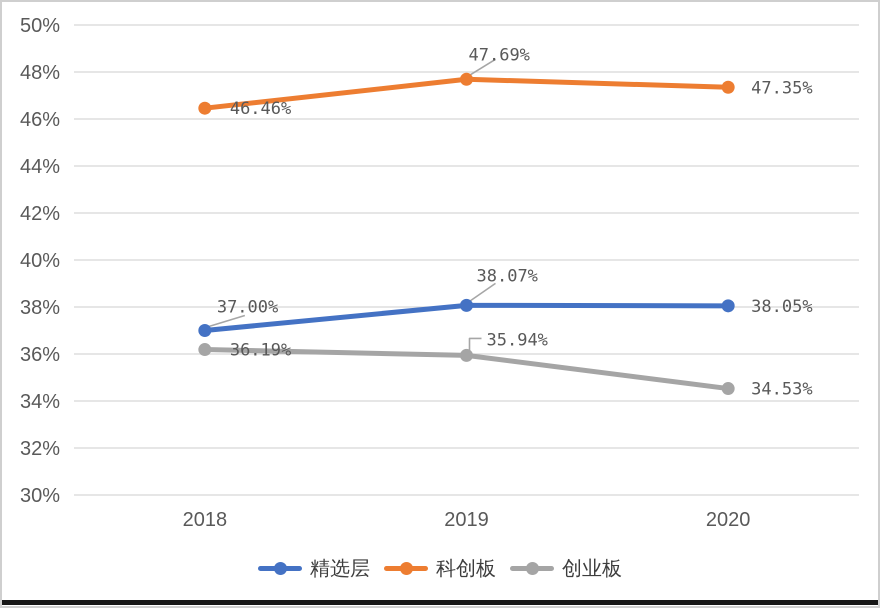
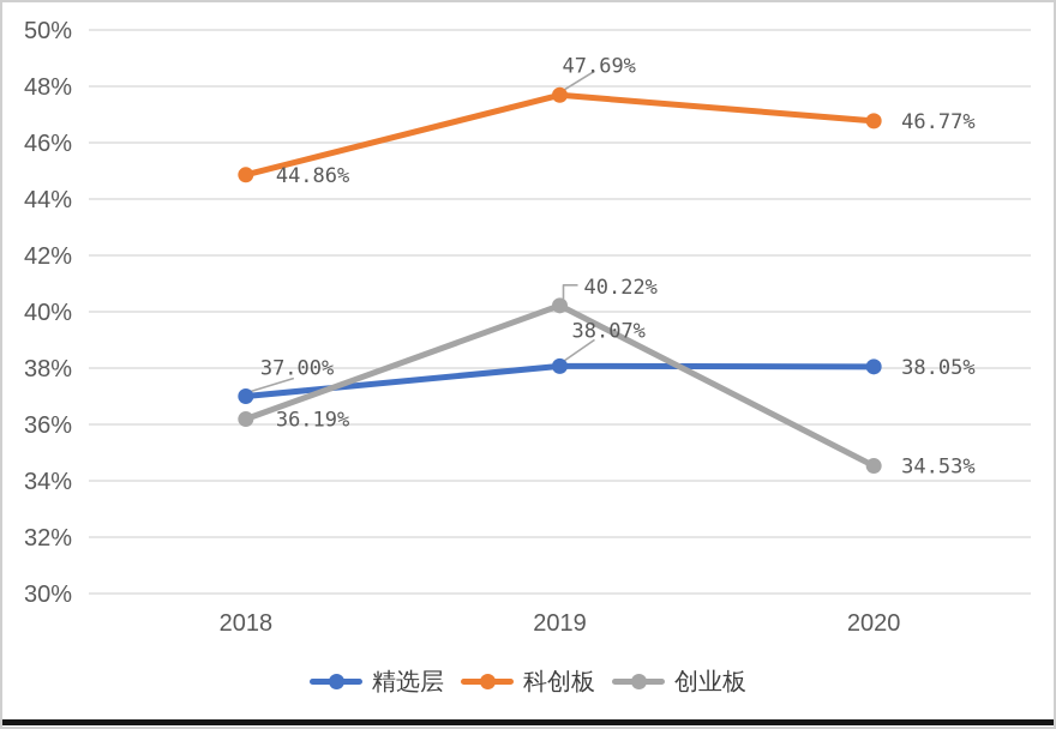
科创板/2018: 46.46% -> 44.86%
创业板/2019: 35.94% -> 40.22%
科创板/2020: 47.35% -> 46.77%
